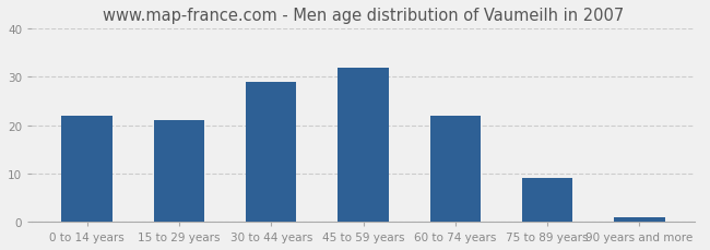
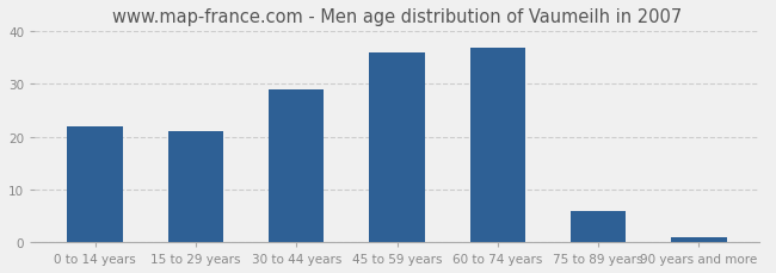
45 to 59 years: 32 -> 36
60 to 74 years: 22 -> 37
75 to 89 years: 9 -> 6
